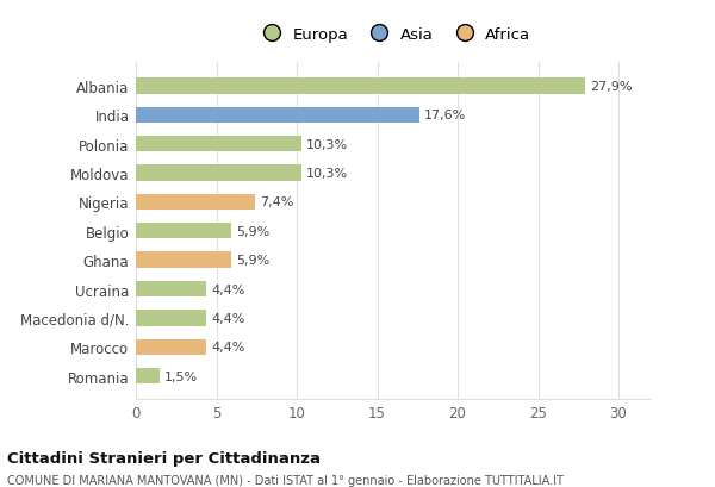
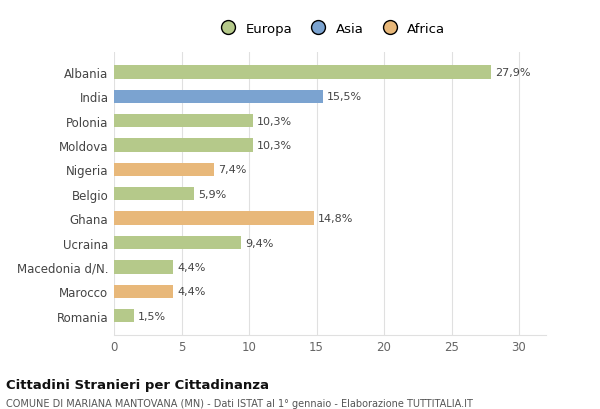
India: 17,6% -> 15,5%
Ghana: 5,9% -> 14,8%
Ucraina: 4,4% -> 9,4%
